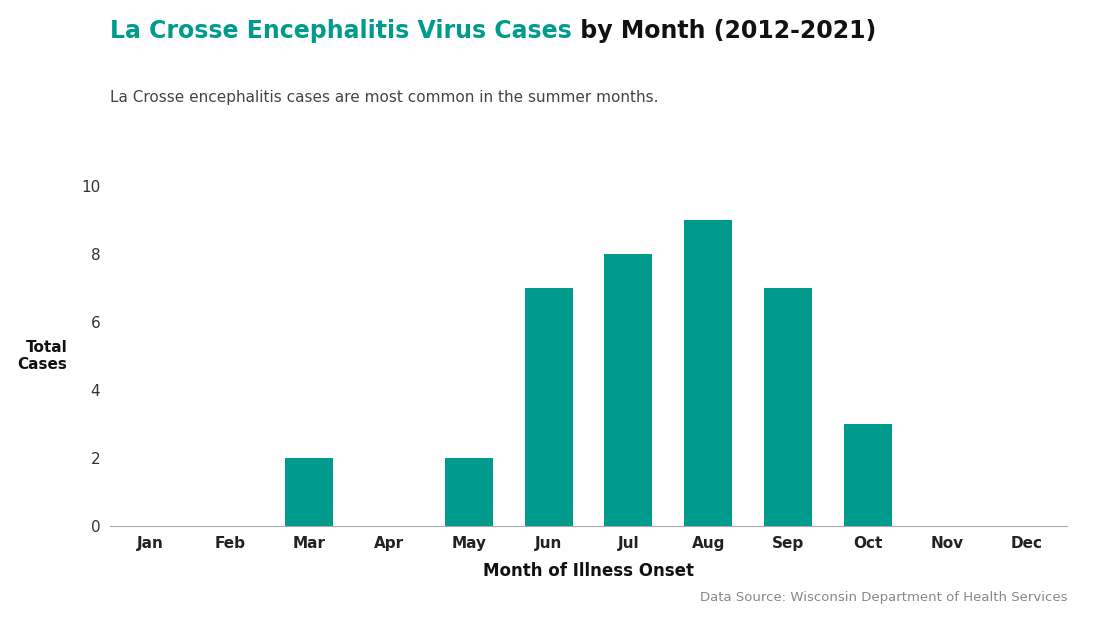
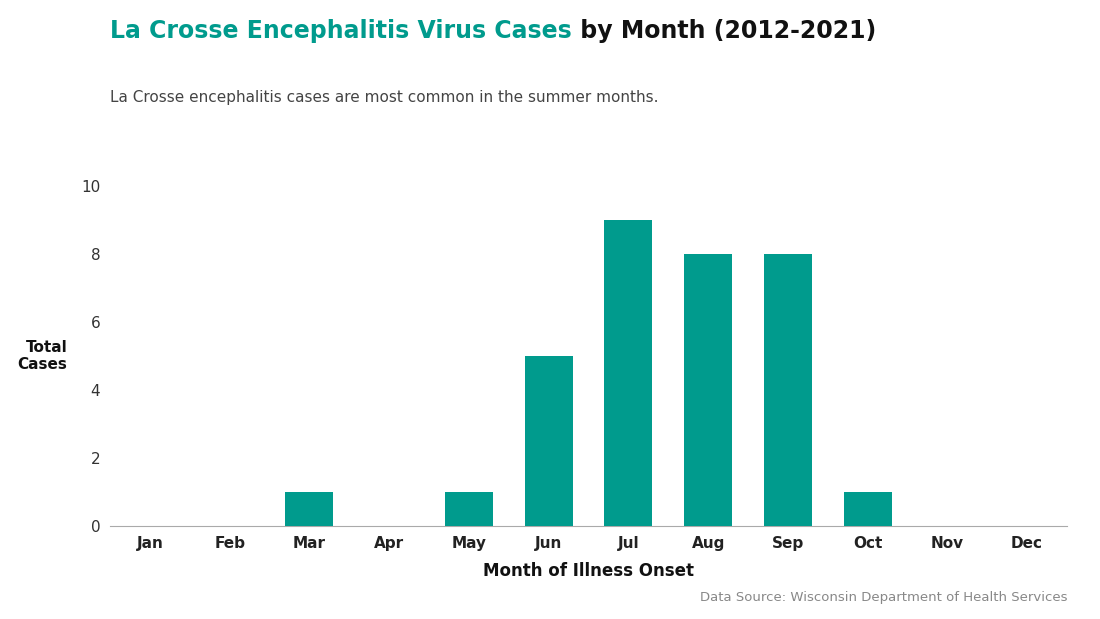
Mar: 2 -> 1
May: 2 -> 1
Jun: 7 -> 5
Jul: 8 -> 9
Aug: 9 -> 8
Sep: 7 -> 8
Oct: 3 -> 1
